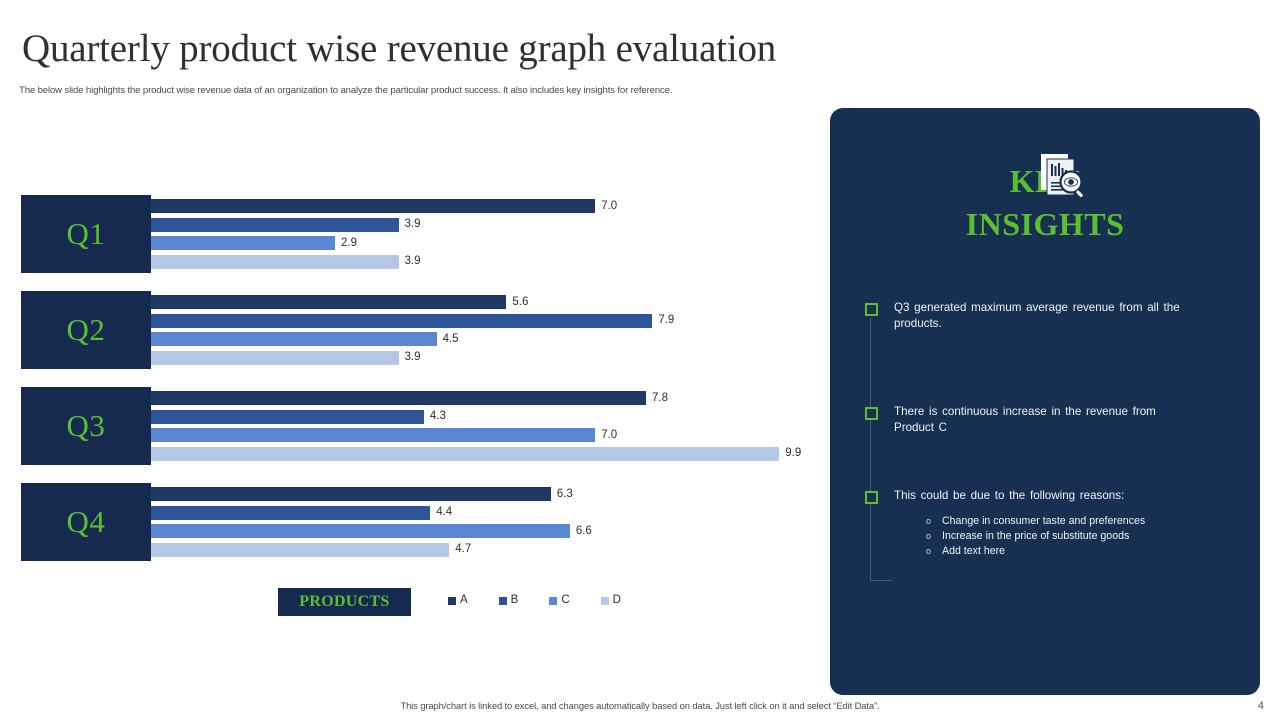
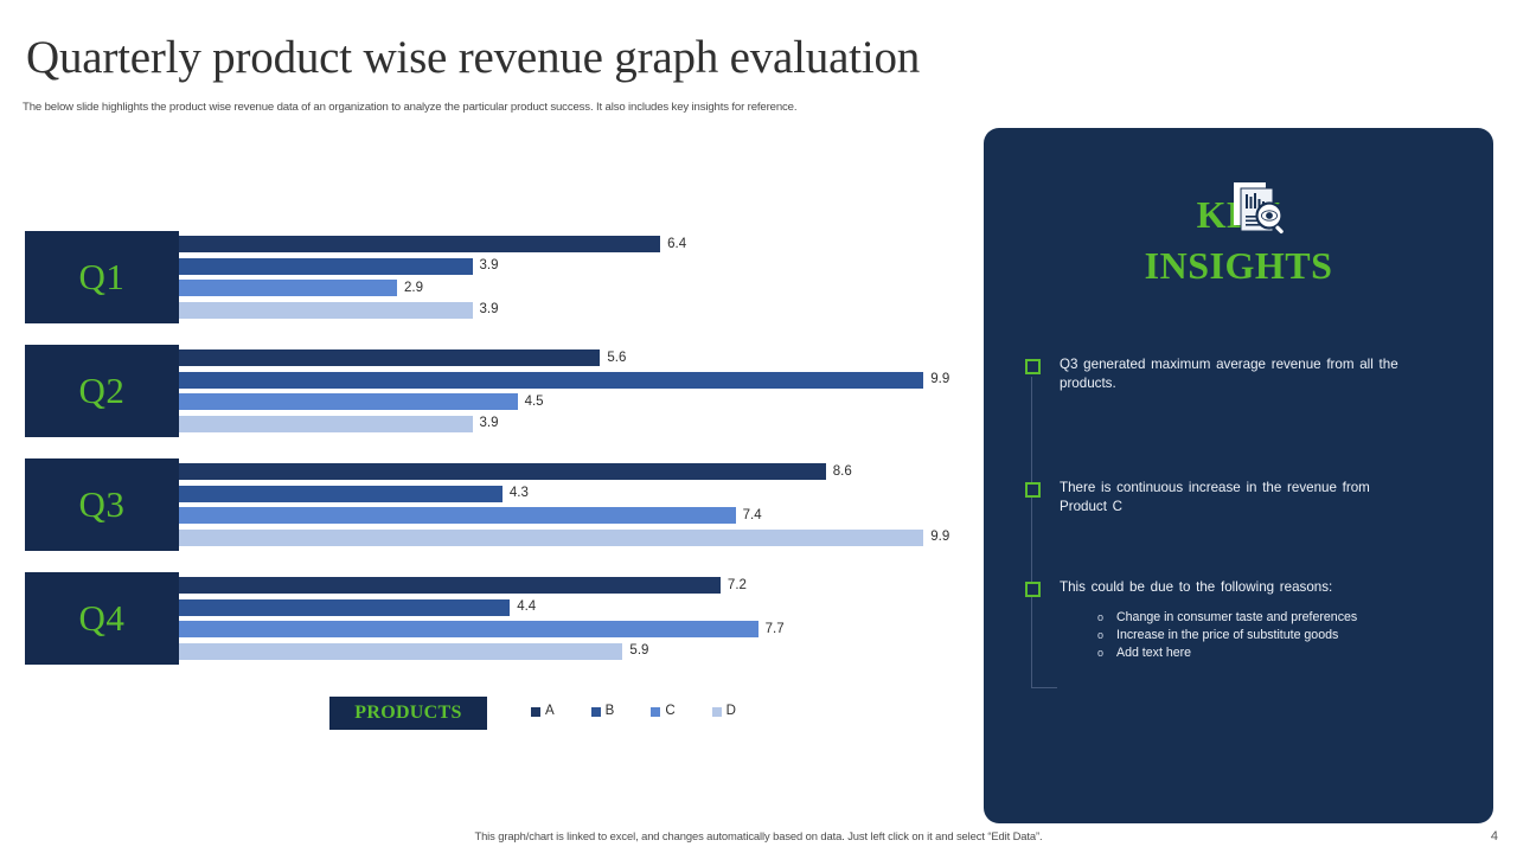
A/Q1: 7.0 -> 6.4
B/Q2: 7.9 -> 9.9
A/Q3: 7.8 -> 8.6
C/Q3: 7.0 -> 7.4
A/Q4: 6.3 -> 7.2
C/Q4: 6.6 -> 7.7
D/Q4: 4.7 -> 5.9
